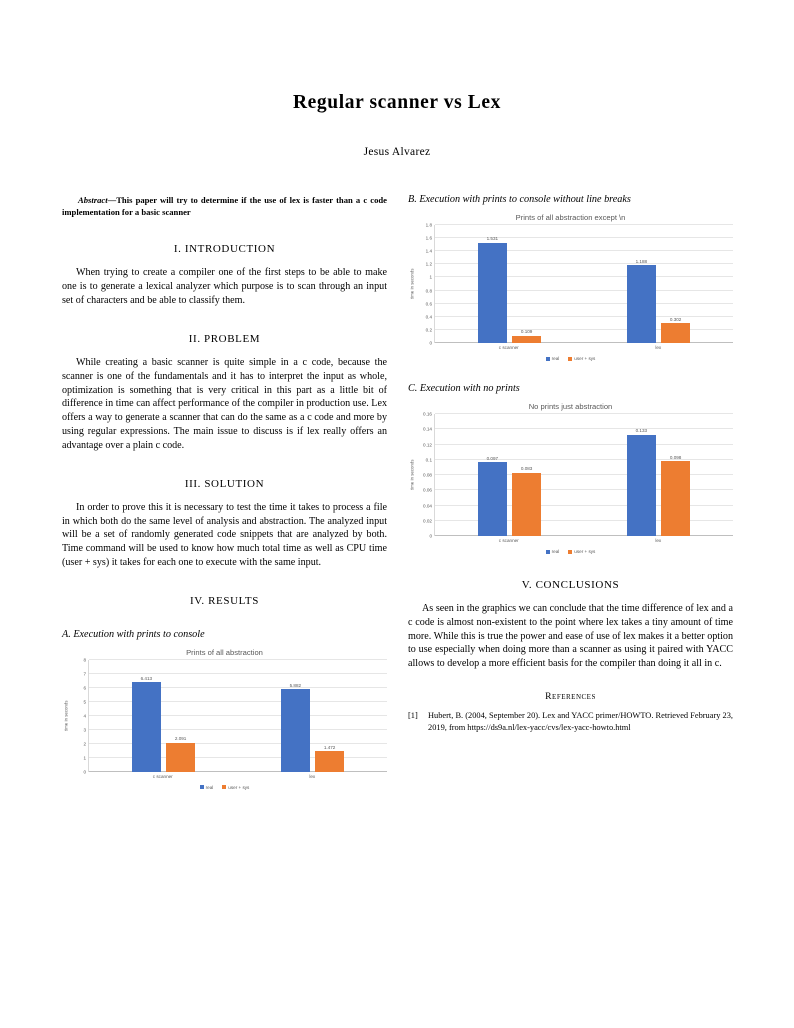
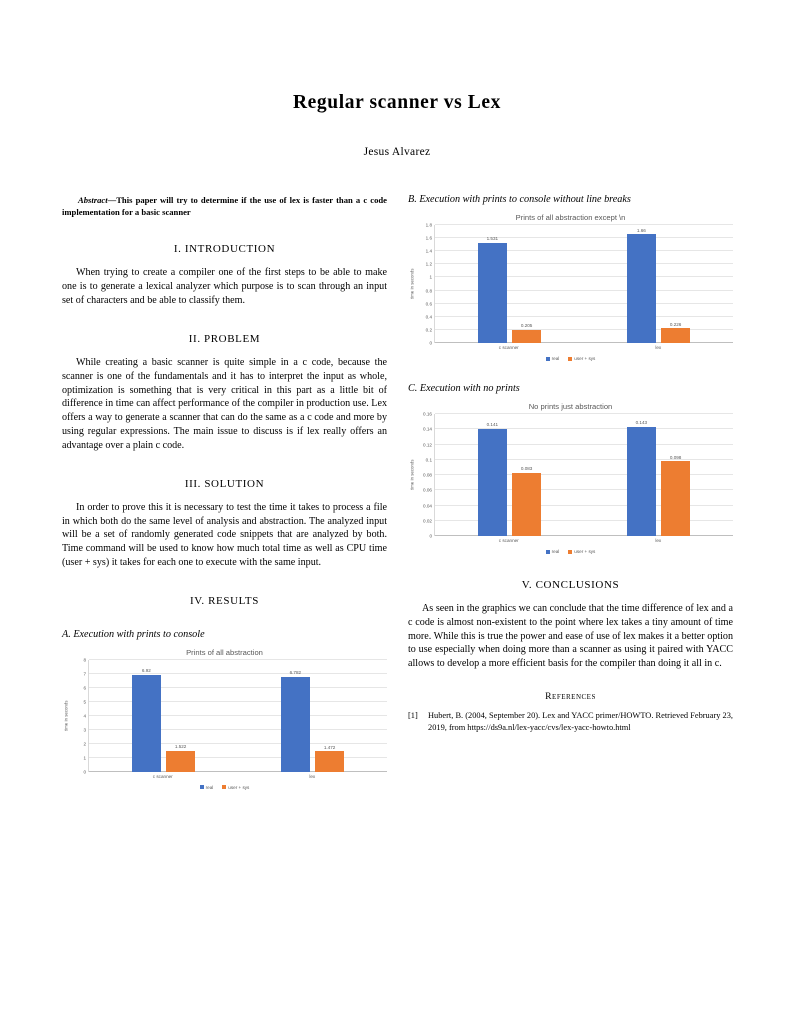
Prints of all abstraction/real/c scanner: 6.413 -> 6.92
Prints of all abstraction/user + sys/c scanner: 2.091 -> 1.522
Prints of all abstraction/real/lex: 5.882 -> 6.782
Prints of all abstraction except \n/user + sys/c scanner: 0.109 -> 0.205
Prints of all abstraction except \n/real/lex: 1.188 -> 1.66
Prints of all abstraction except \n/user + sys/lex: 0.302 -> 0.226
No prints just abstraction/real/c scanner: 0.097 -> 0.141
No prints just abstraction/real/lex: 0.133 -> 0.143
